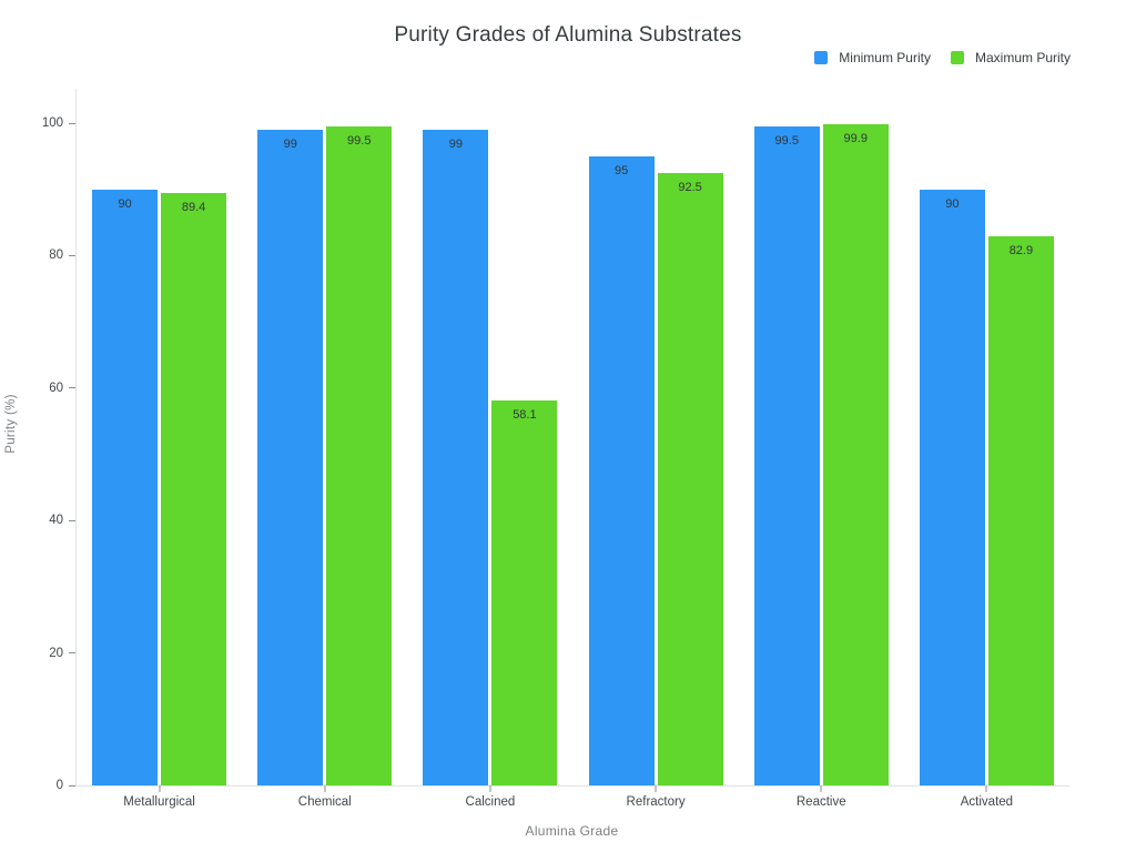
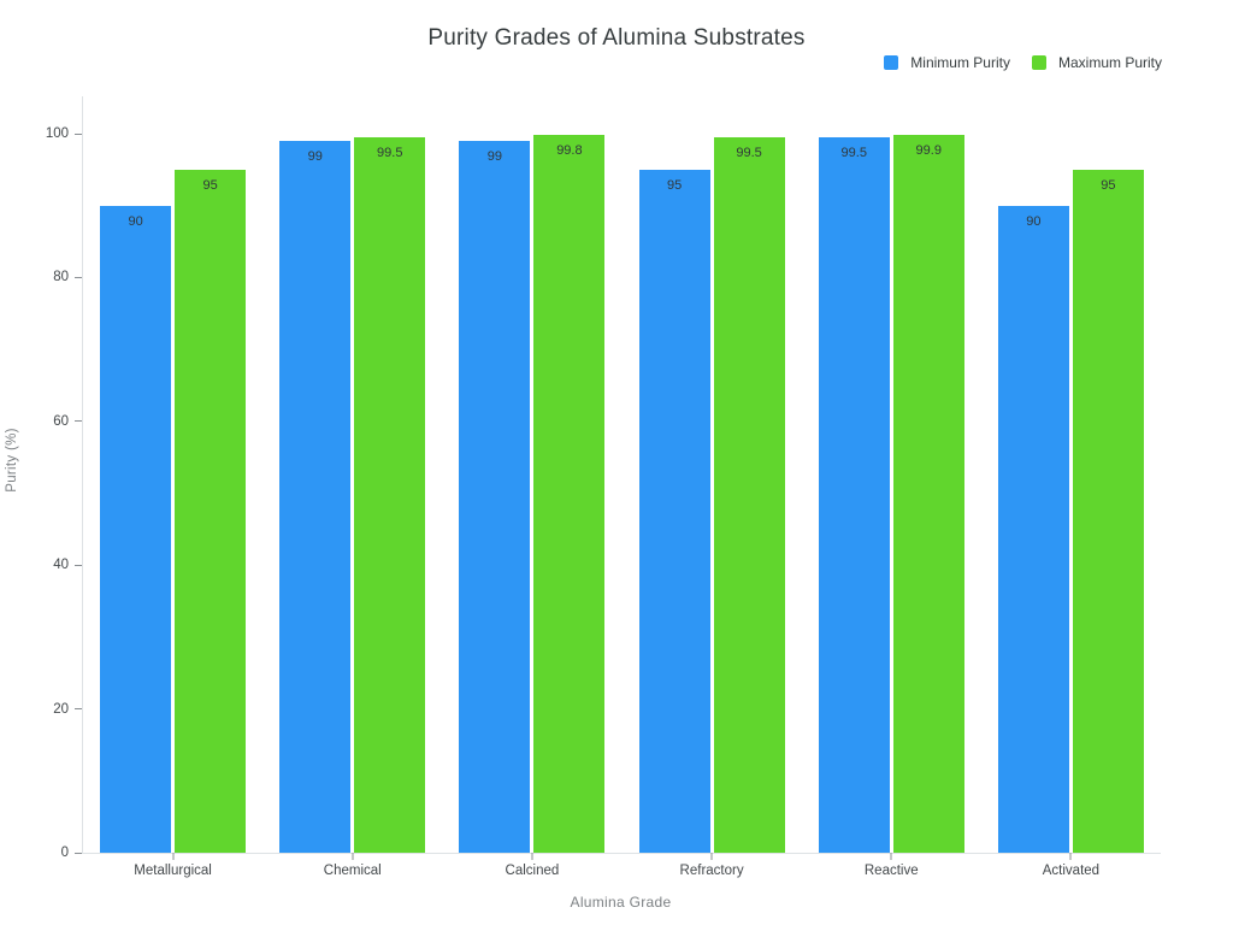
Maximum Purity/Metallurgical: 89.4 -> 95
Maximum Purity/Calcined: 58.1 -> 99.8
Maximum Purity/Refractory: 92.5 -> 99.5
Maximum Purity/Activated: 82.9 -> 95
